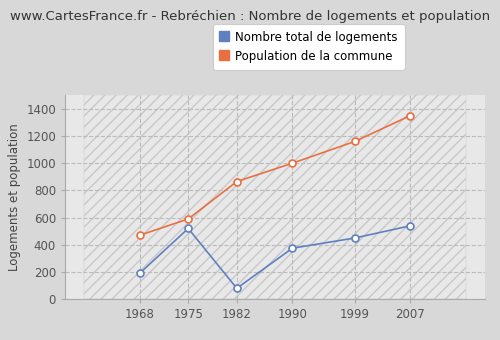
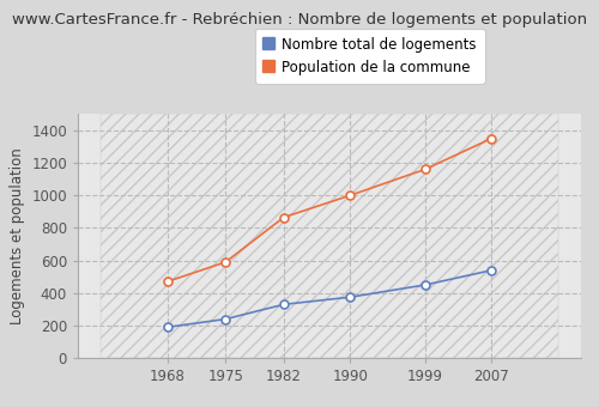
Nombre total de logements/1975: 520 -> 240
Nombre total de logements/1982: 80 -> 330
